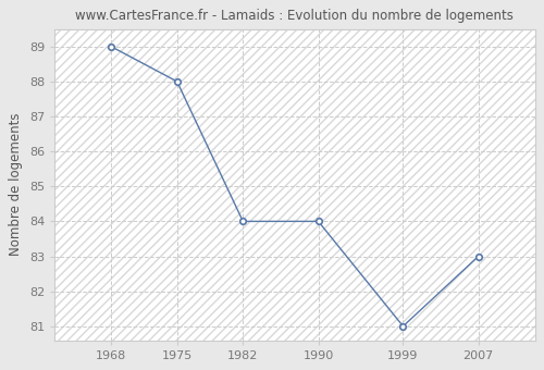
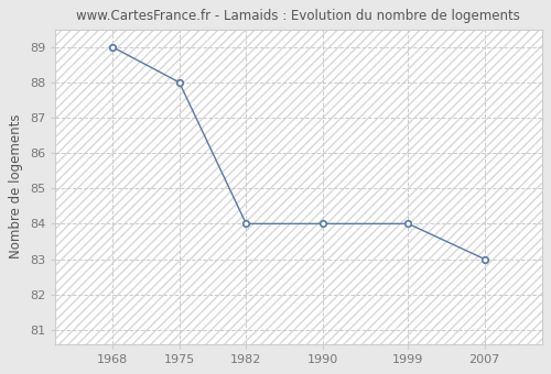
1999: 81 -> 84
